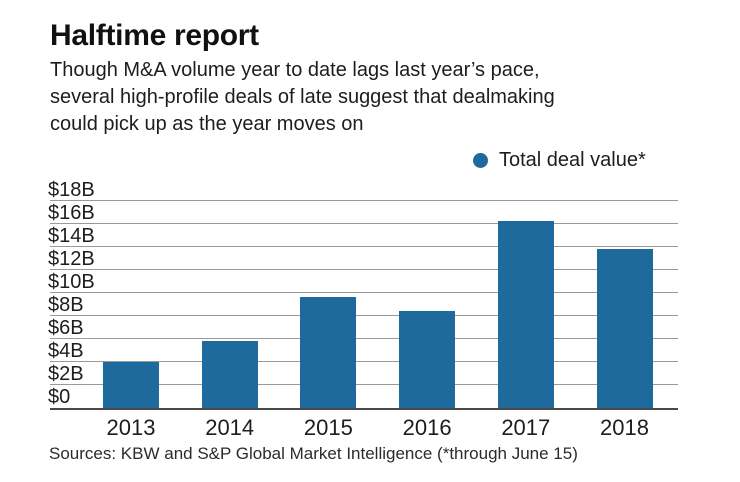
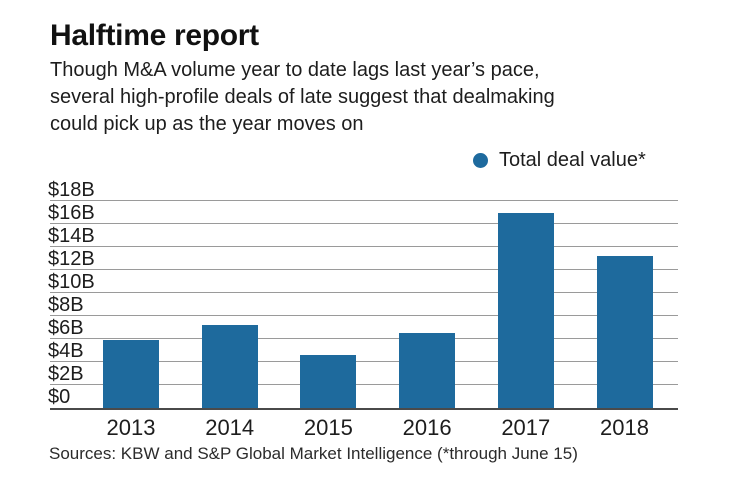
2013: $4.0B -> $5.9B
2014: $5.8B -> $7.2B
2015: $9.6B -> $4.6B
2016: $8.4B -> $6.5B
2017: $16.2B -> $16.9B
2018: $13.8B -> $13.2B
